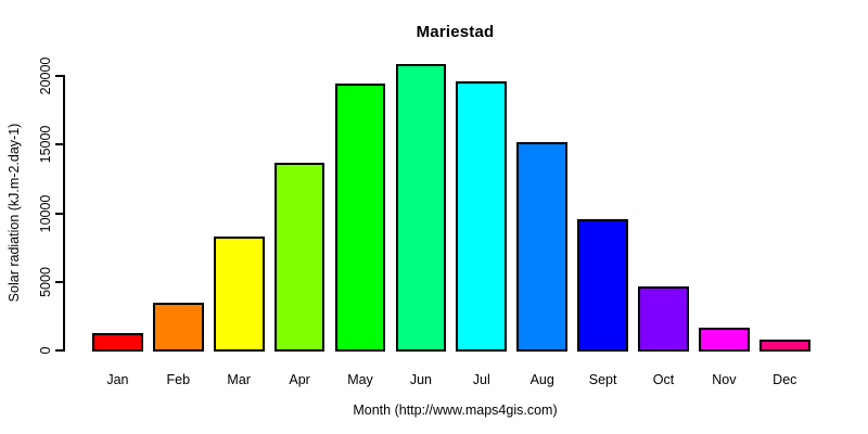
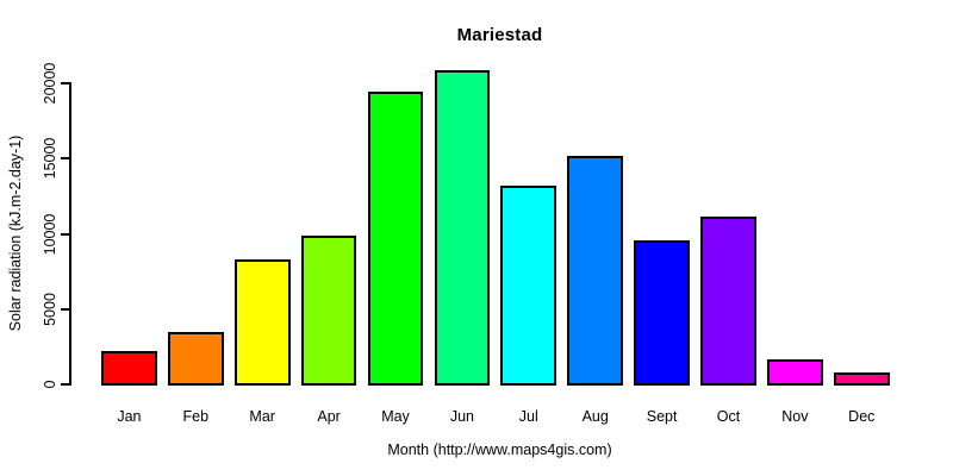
Jan: 1200 -> 2100
Apr: 13600 -> 9800
Jul: 19500 -> 13100
Oct: 4600 -> 11100
